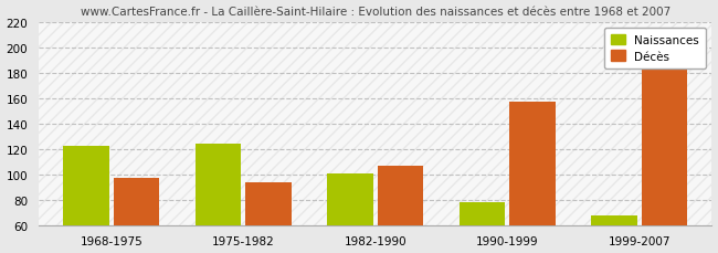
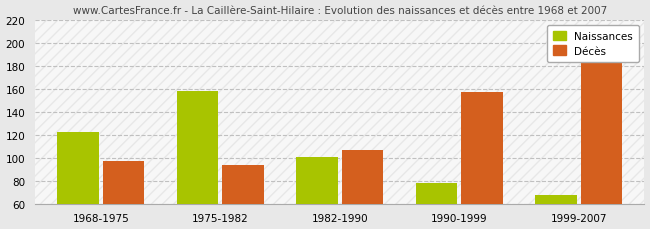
Naissances/1975-1982: 124 -> 158
